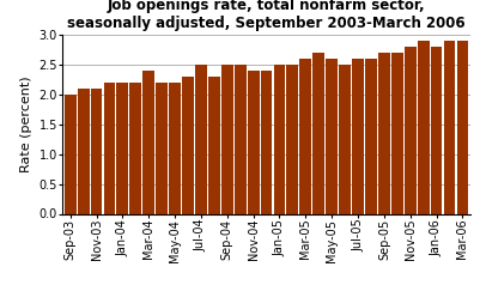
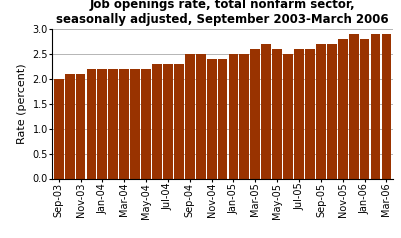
Mar-04: 2.4 -> 2.2
Jul-04: 2.5 -> 2.3
